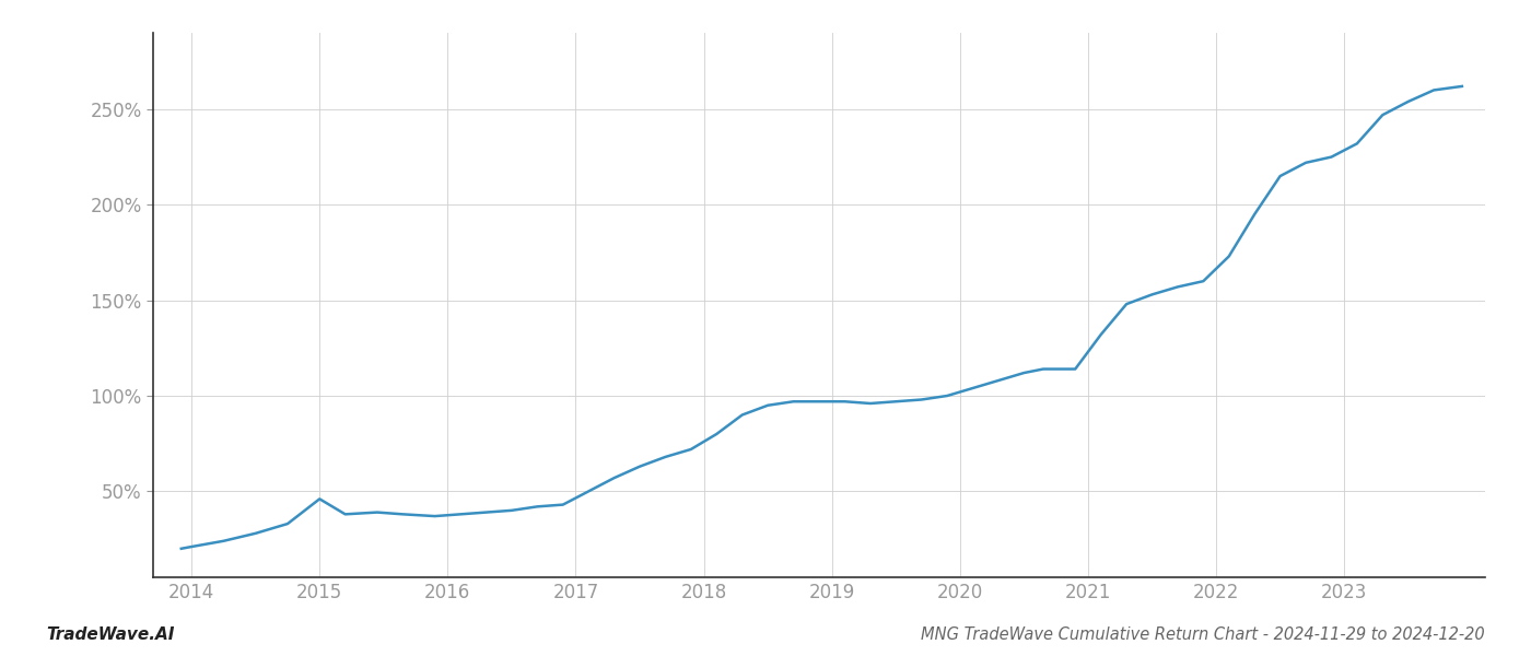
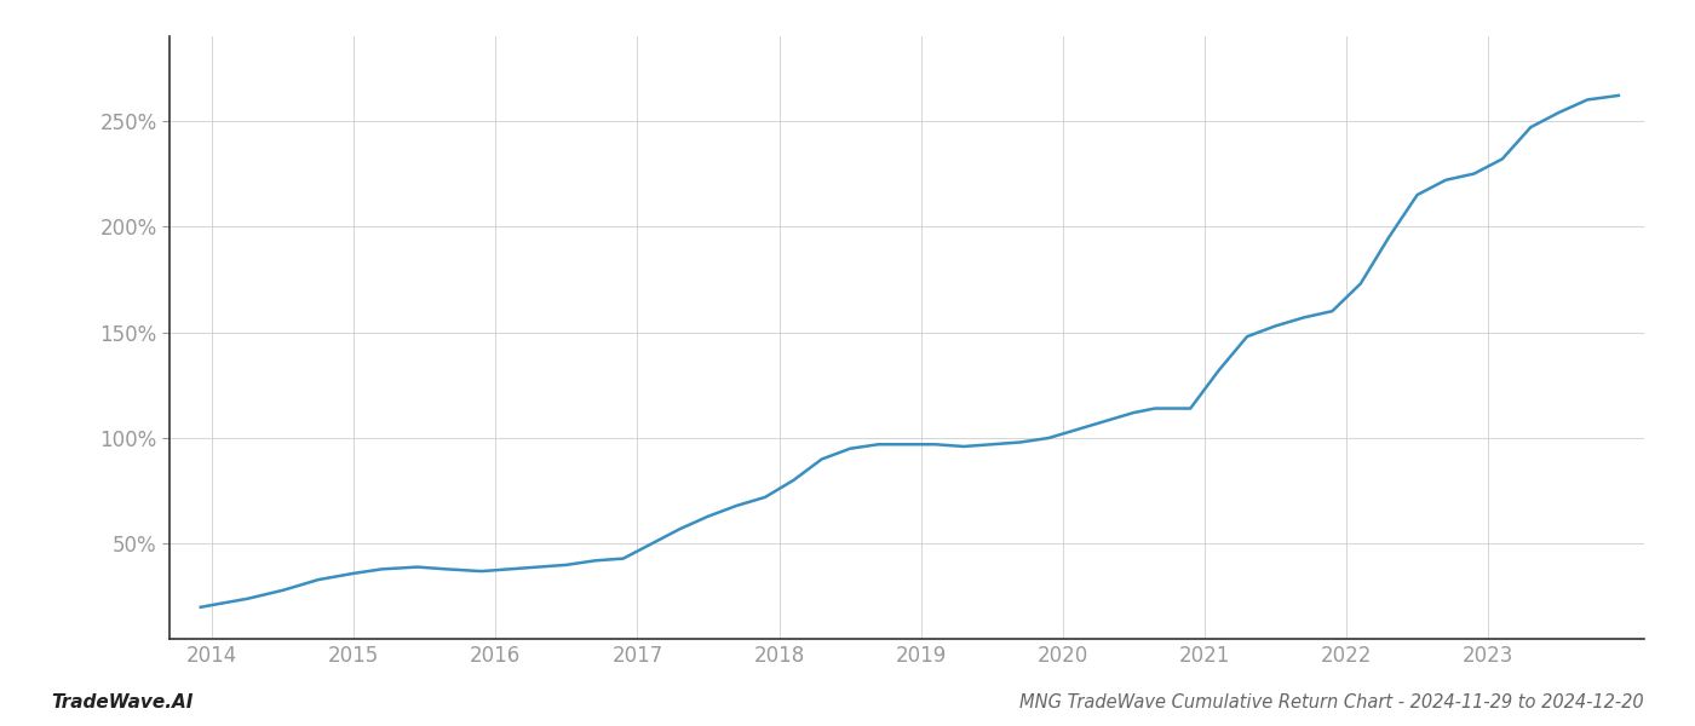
2015: 46% -> 36%
